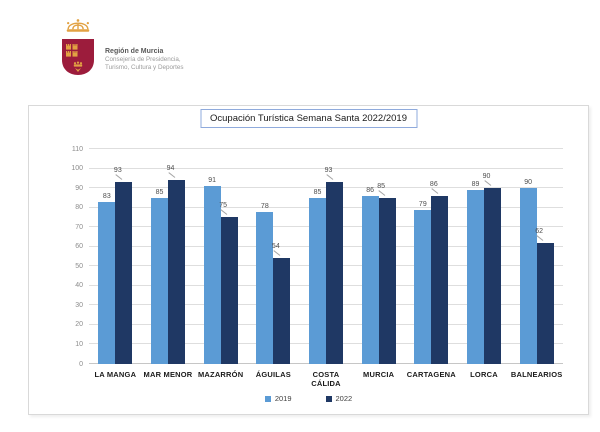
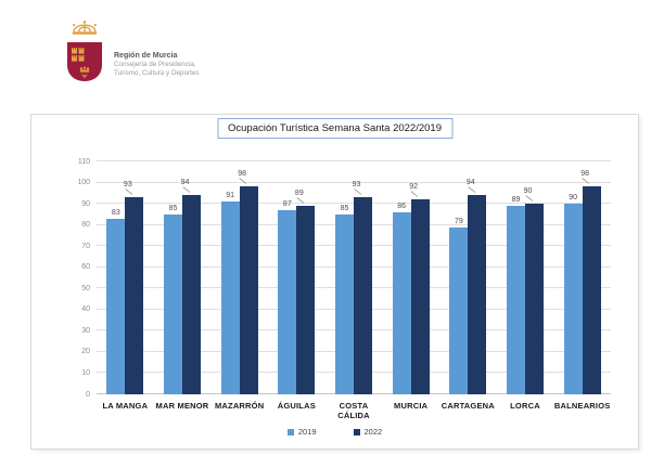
2022/MAZARRÓN: 75 -> 98
2019/ÁGUILAS: 78 -> 87
2022/ÁGUILAS: 54 -> 89
2022/MURCIA: 85 -> 92
2022/CARTAGENA: 86 -> 94
2022/BALNEARIOS: 62 -> 98
